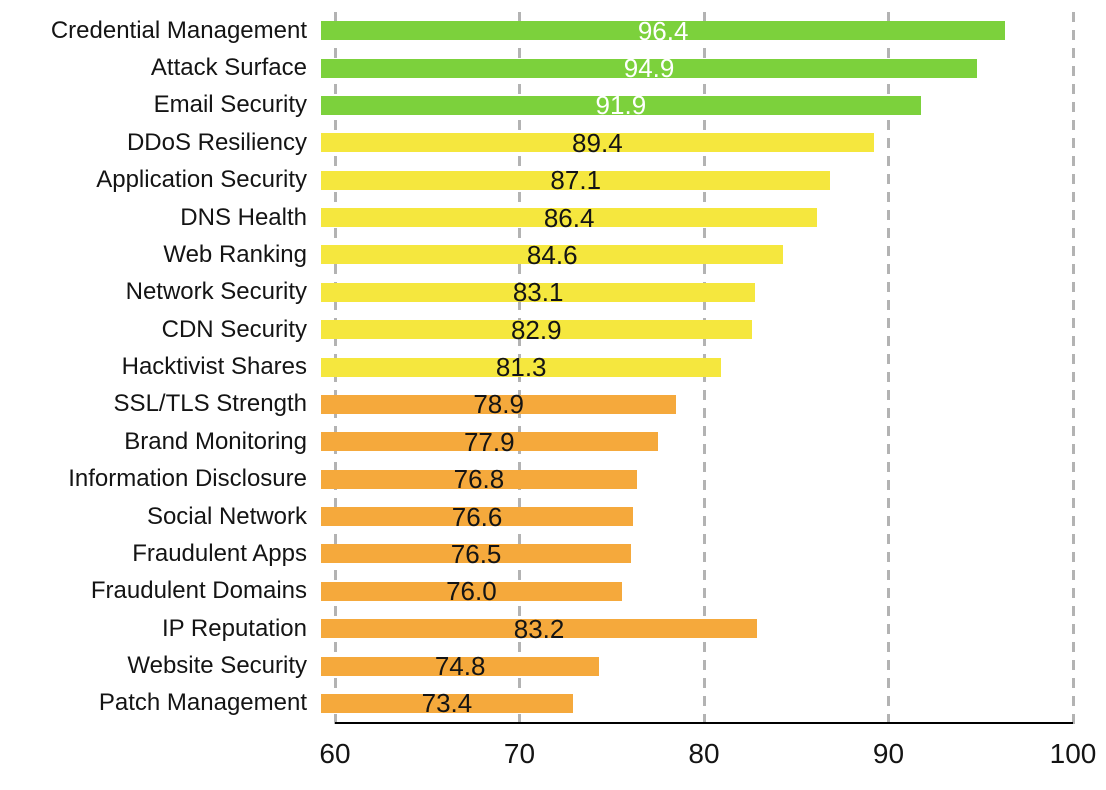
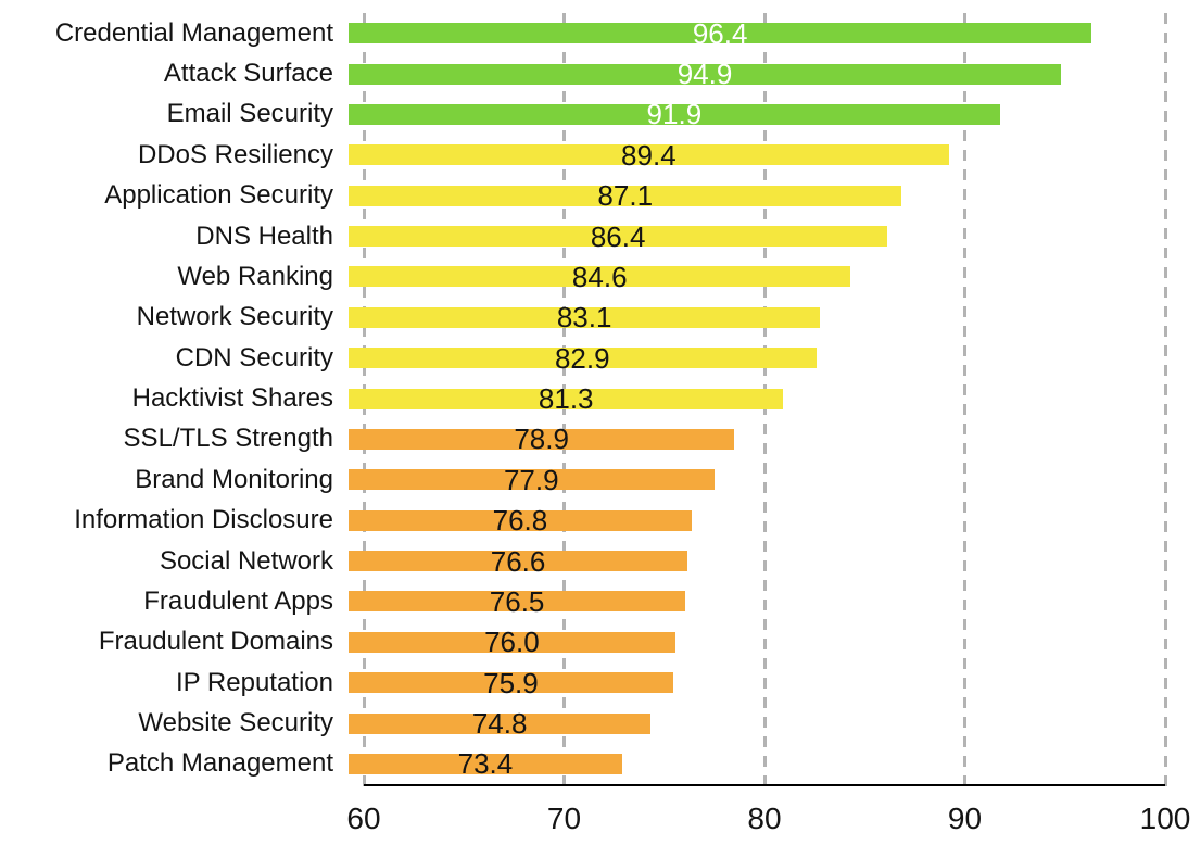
IP Reputation: 83.2 -> 75.9
